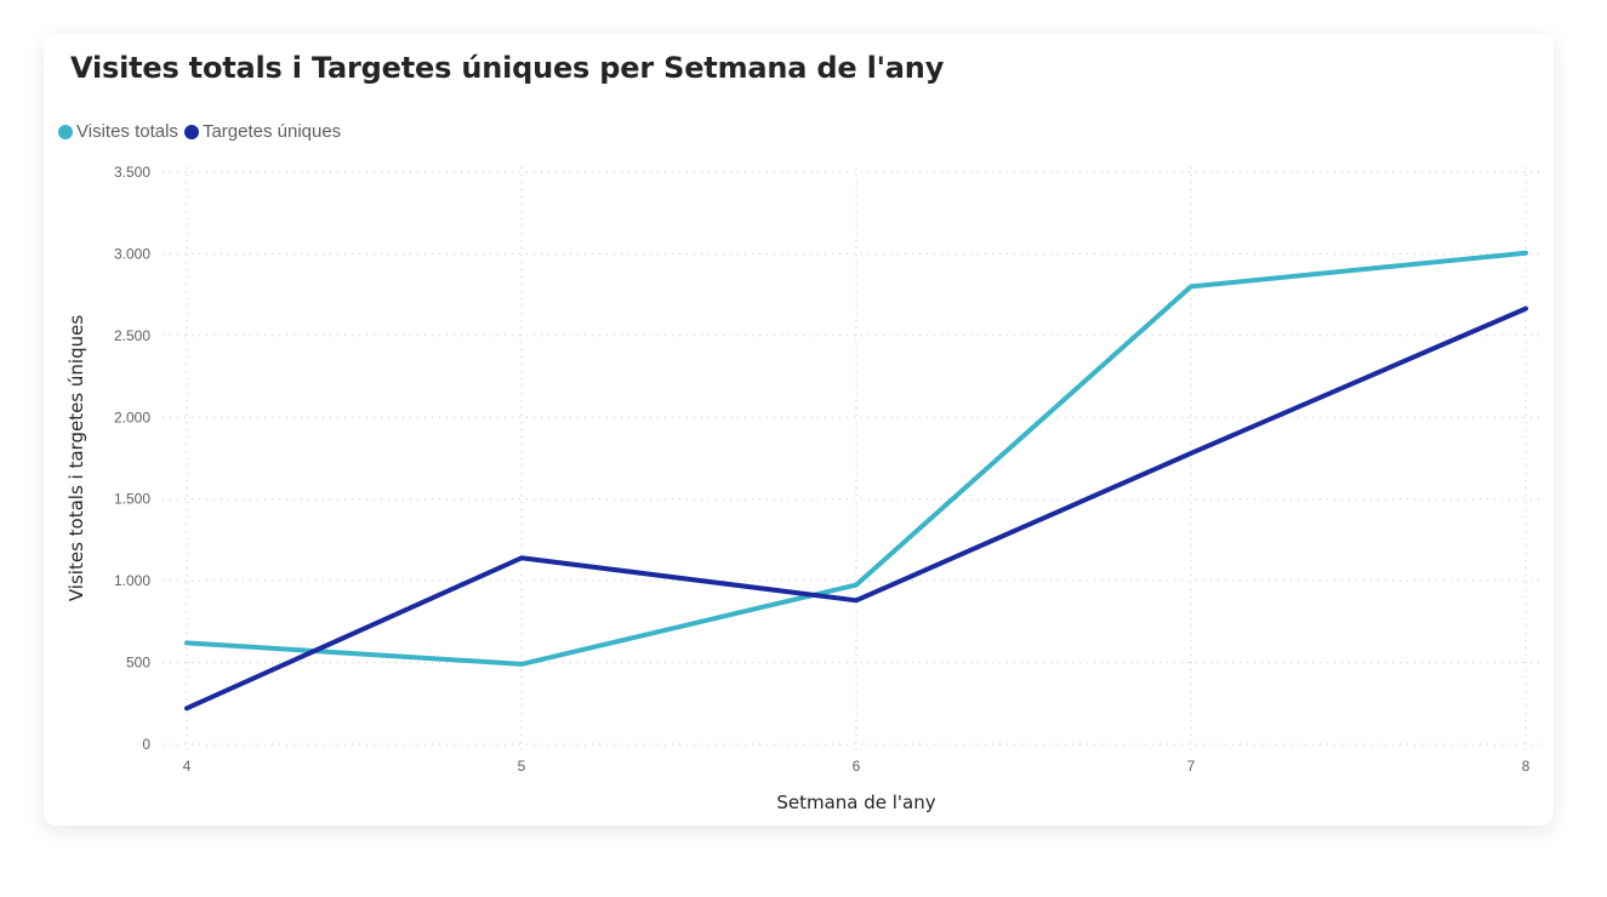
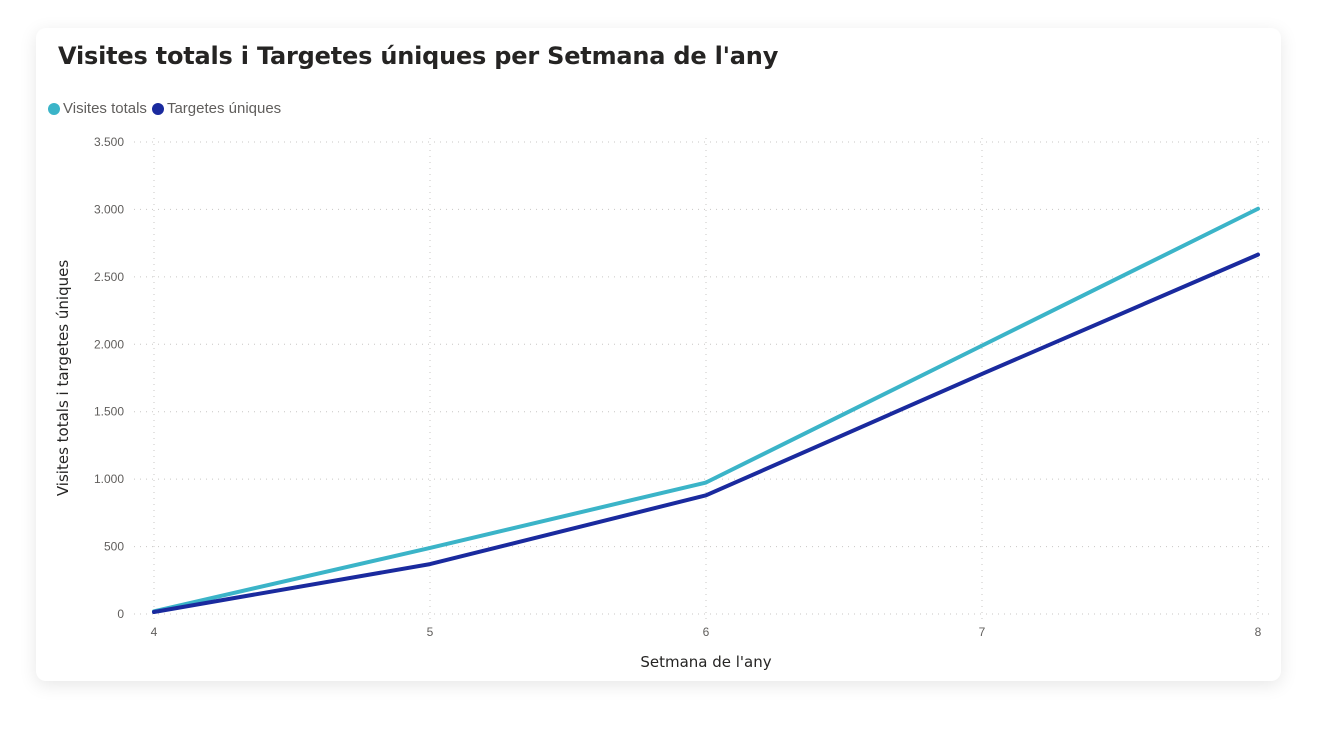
Visites totals/4: 620 -> 20
Targetes úniques/4: 220 -> 20
Targetes úniques/5: 1140 -> 370
Visites totals/7: 2800 -> 1990
